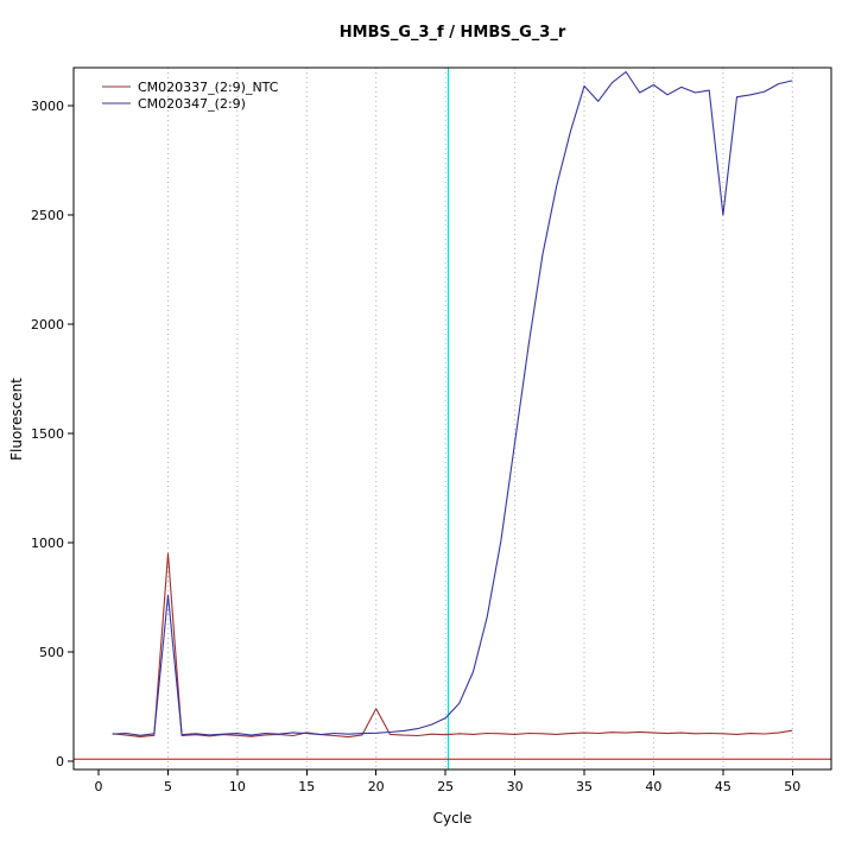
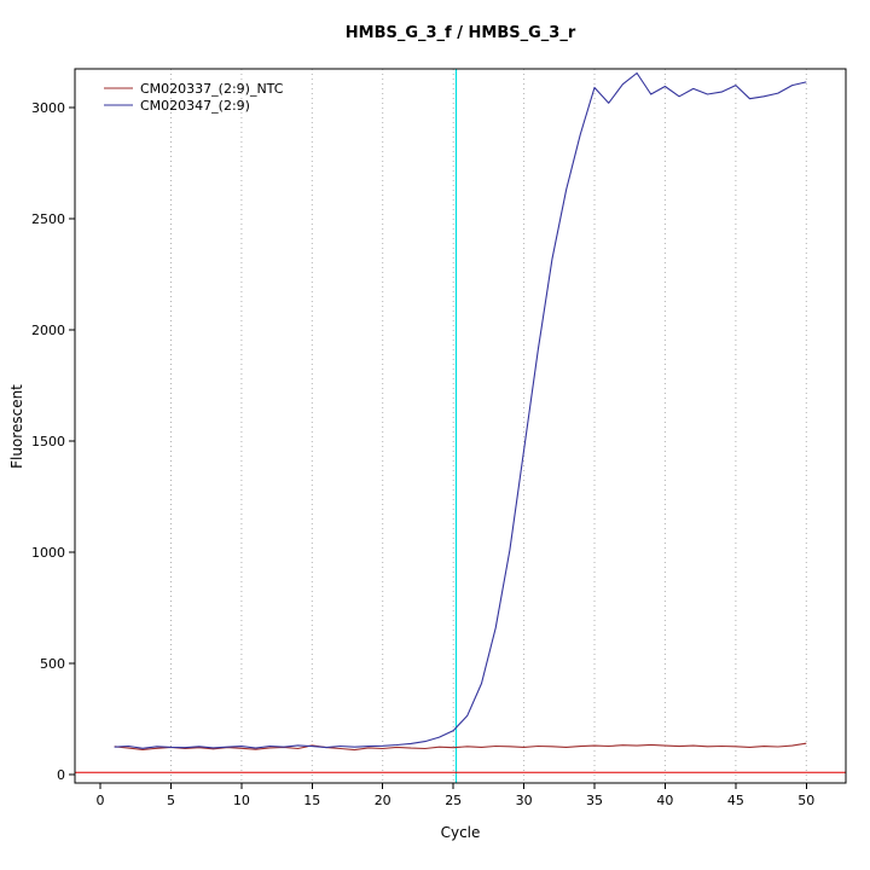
CM020337_(2:9)_NTC/5: 950 -> 120
CM020347_(2:9)/5: 760 -> 120
CM020337_(2:9)_NTC/20: 240 -> 120
CM020347_(2:9)/45: 2500 -> 3100
